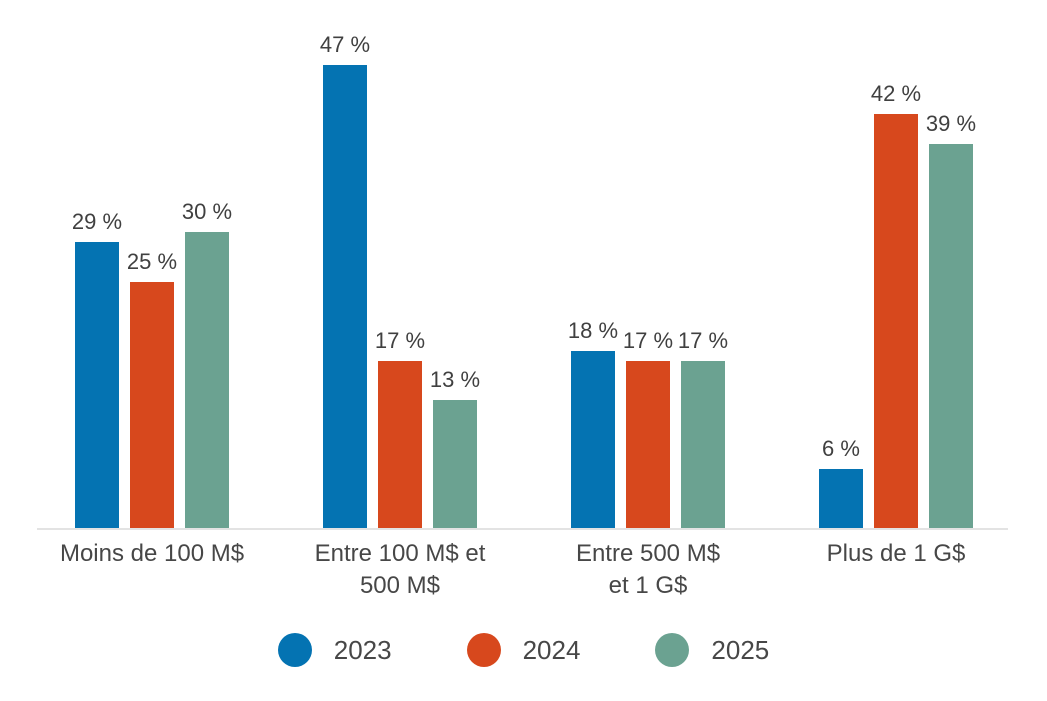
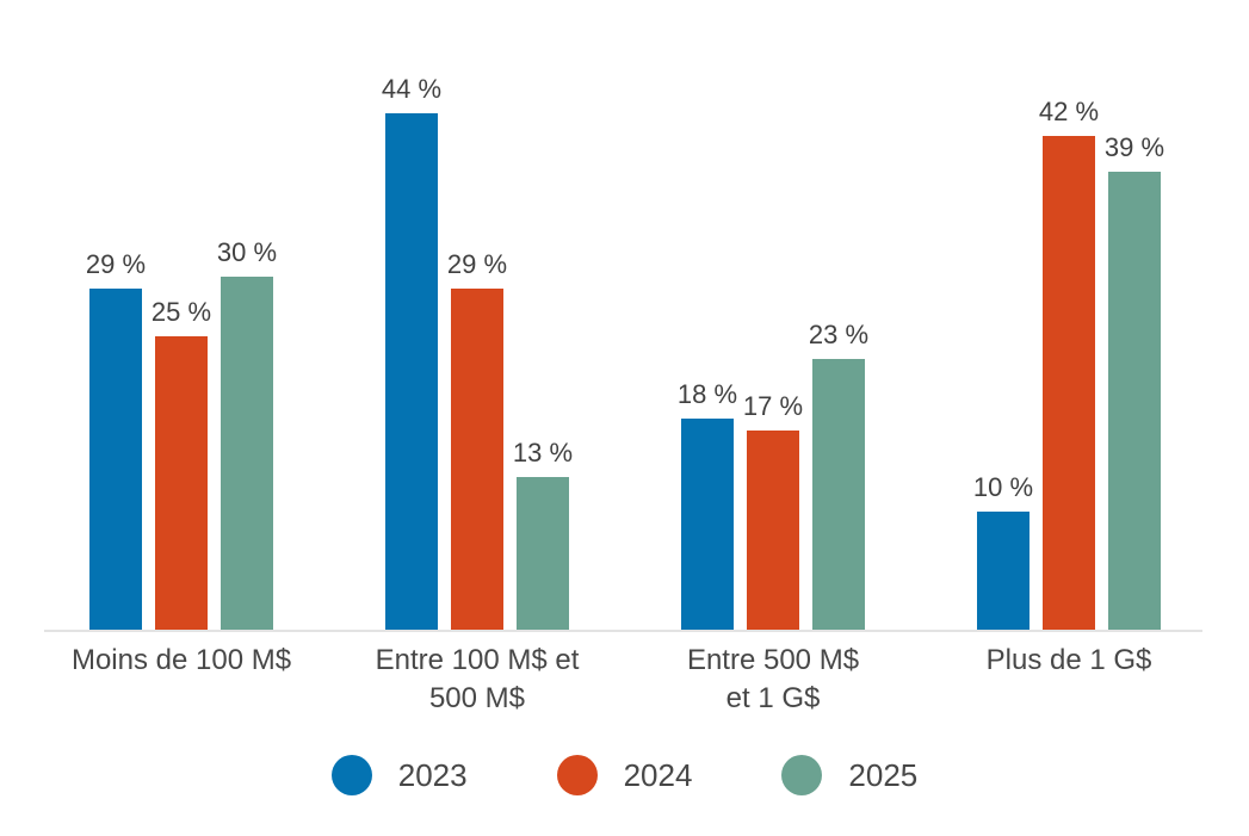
2023/Entre 100 M$ et 500 M$: 47 -> 44
2024/Entre 100 M$ et 500 M$: 17 -> 29
2025/Entre 500 M$ et 1 G$: 17 -> 23
2023/Plus de 1 G$: 6 -> 10
